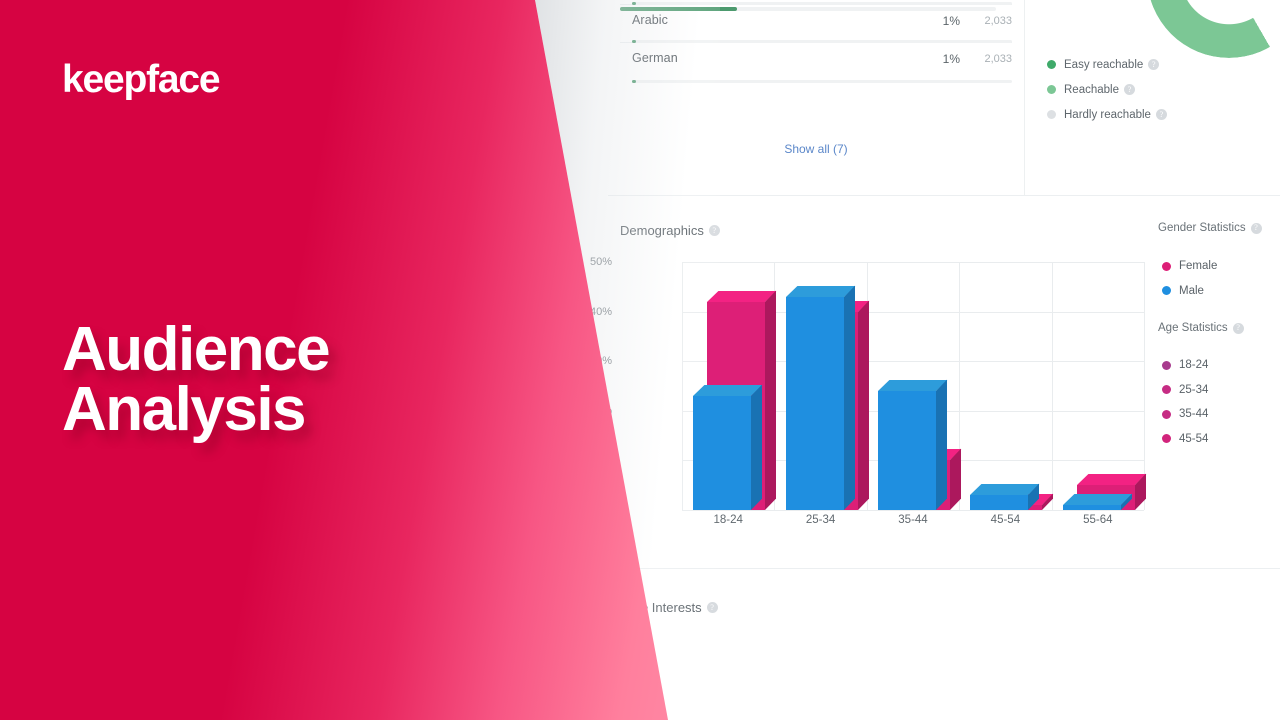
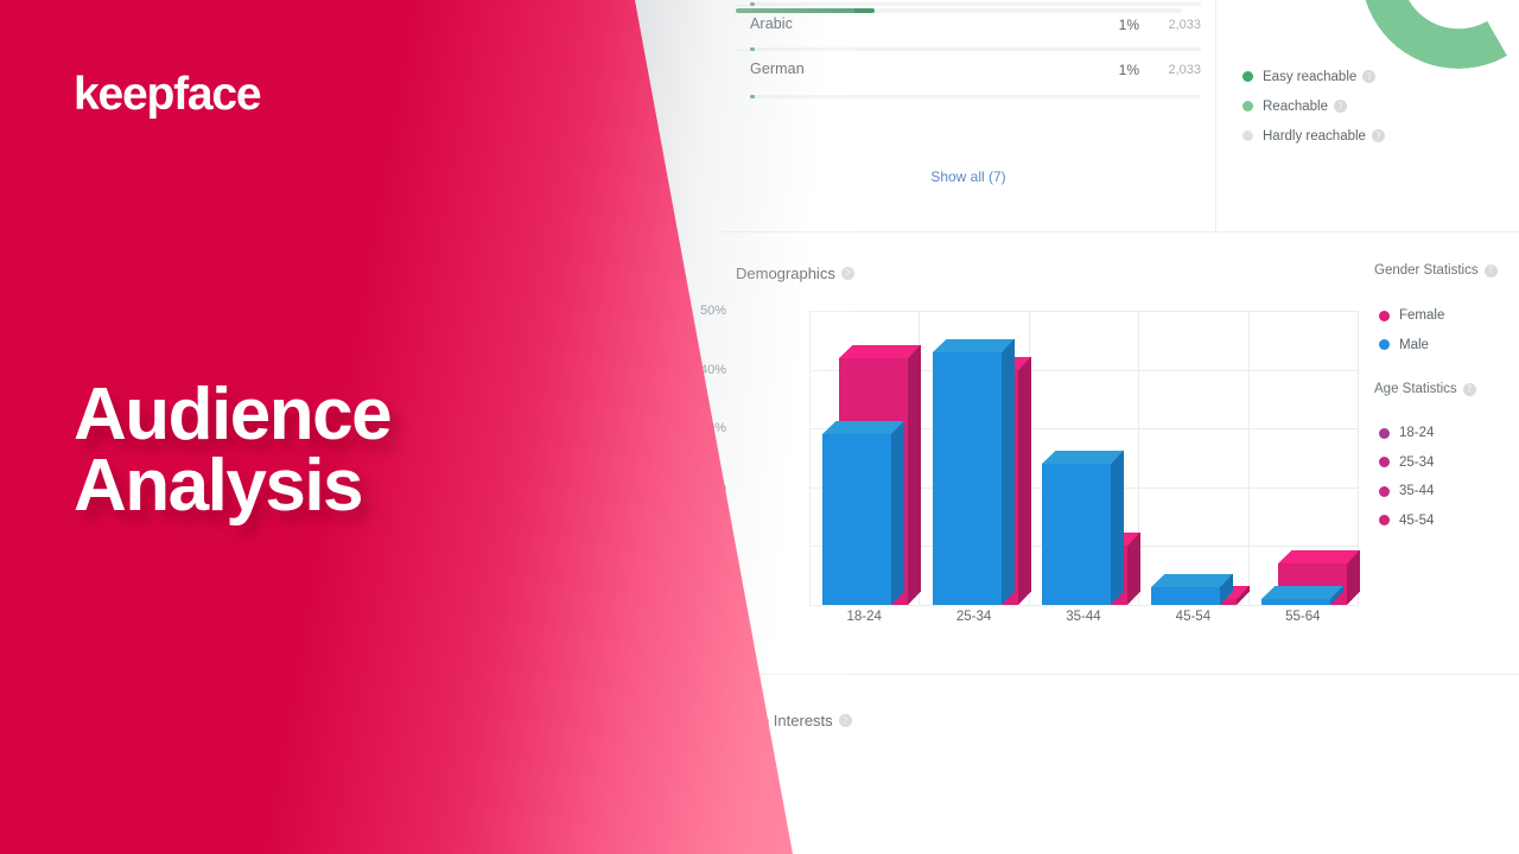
Male/18-24: 23% -> 29%
Female/55-64: 5% -> 7%
